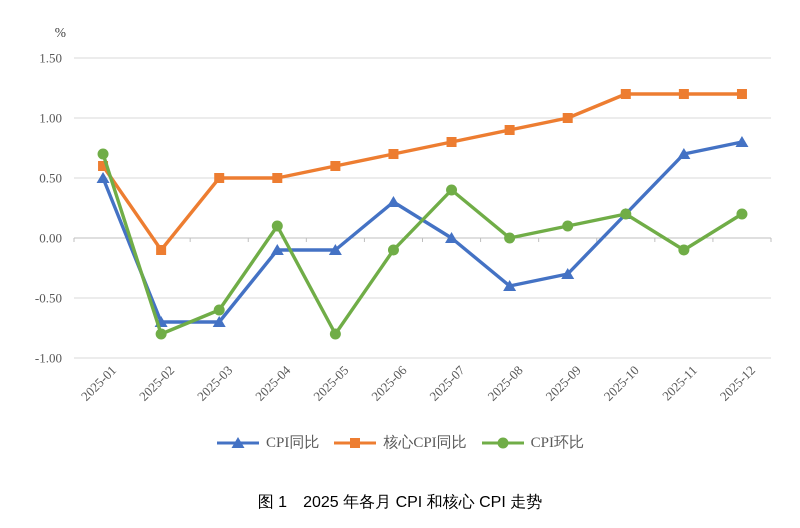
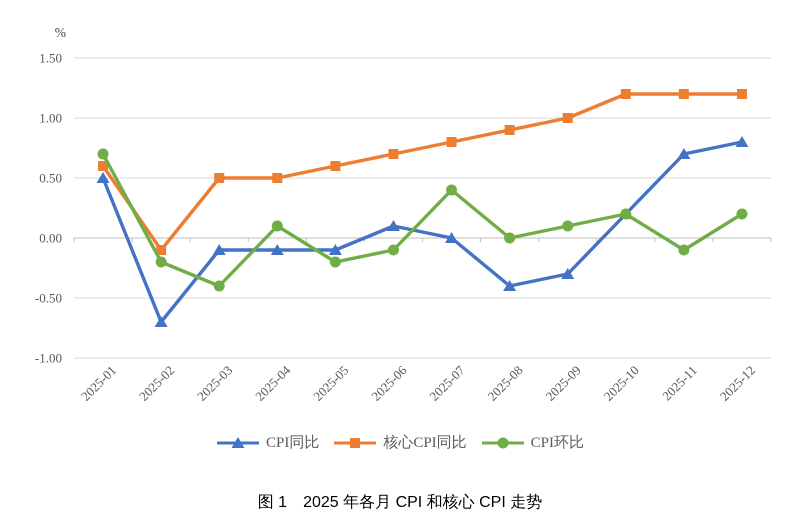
CPI环比/2025-02: -0.8 -> -0.2
CPI同比/2025-03: -0.7 -> -0.1
CPI环比/2025-03: -0.6 -> -0.4
CPI环比/2025-05: -0.8 -> -0.2
CPI同比/2025-06: 0.3 -> 0.1
